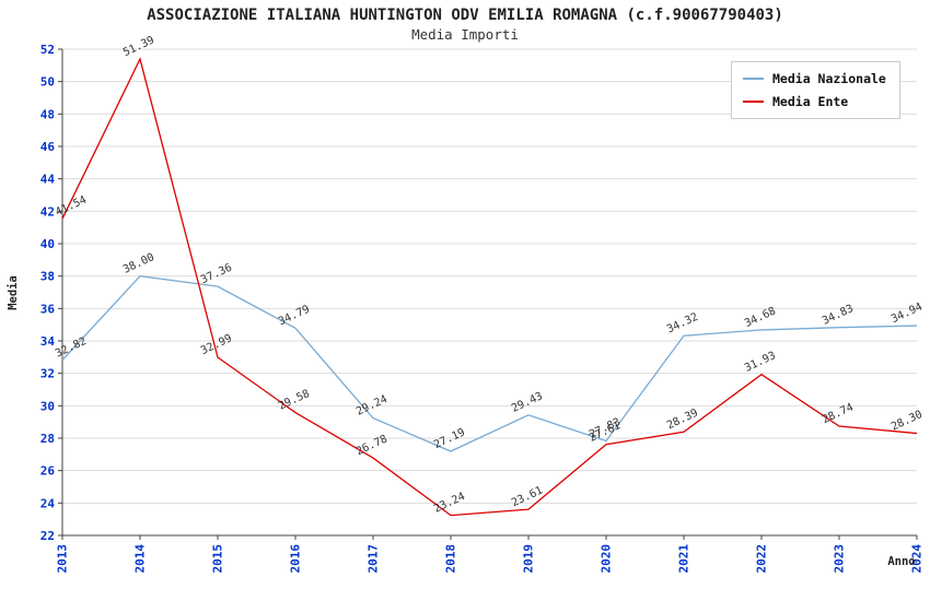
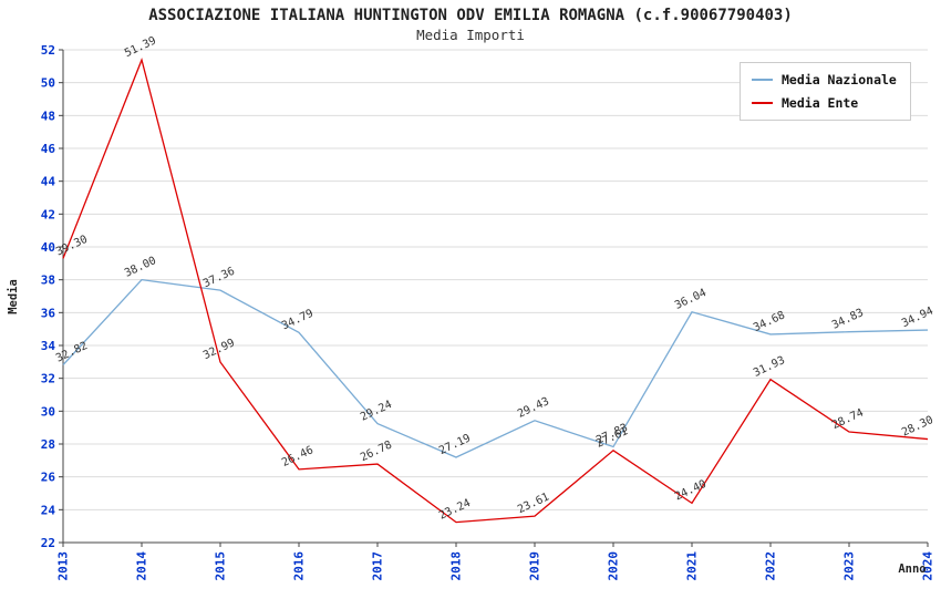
Media Ente/2013: 41.54 -> 39.30
Media Ente/2016: 29.58 -> 26.46
Media Nazionale/2021: 34.32 -> 36.04
Media Ente/2021: 28.39 -> 24.40
